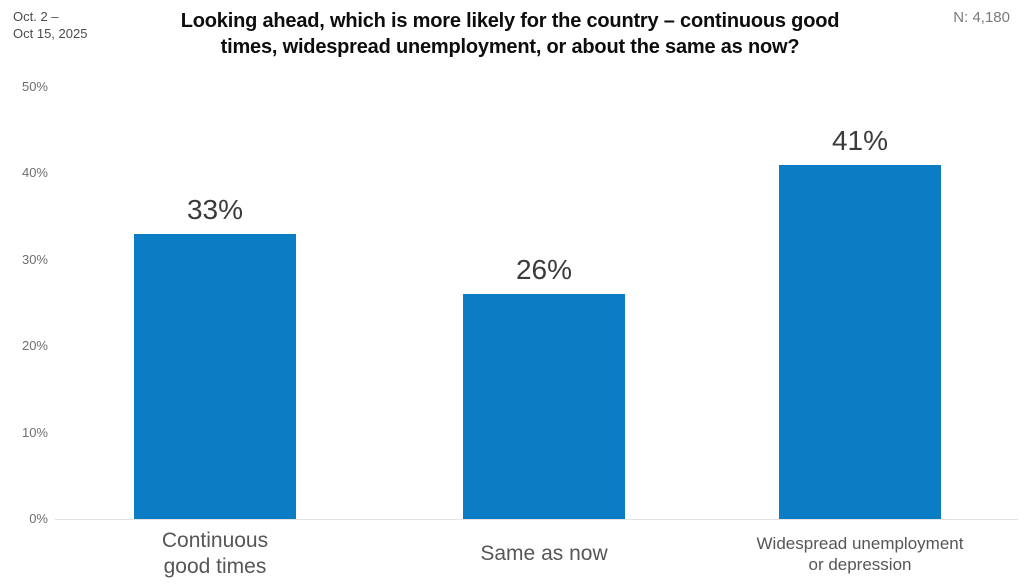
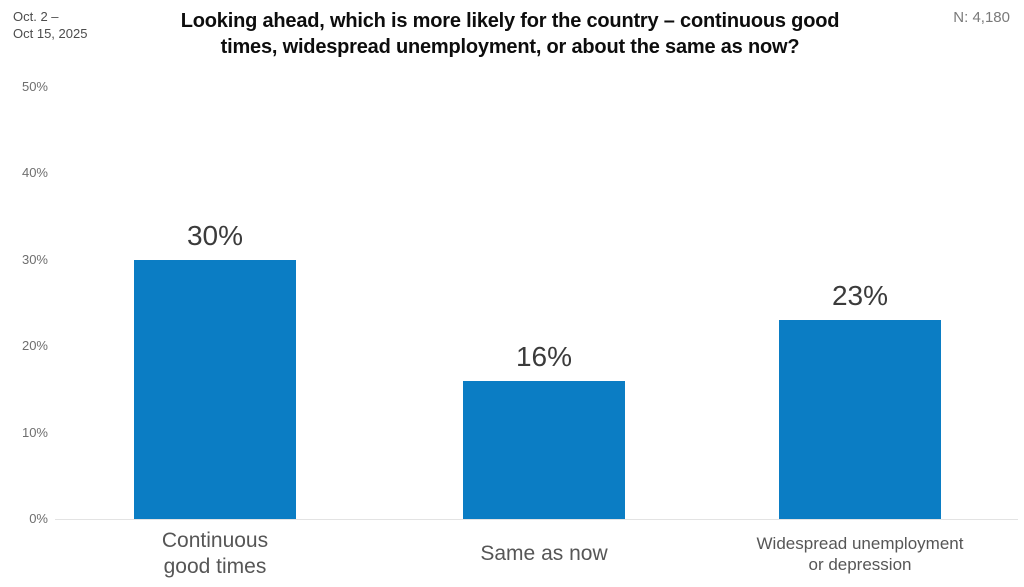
Continuous good times: 33% -> 30%
Same as now: 26% -> 16%
Widespread unemployment or depression: 41% -> 23%
